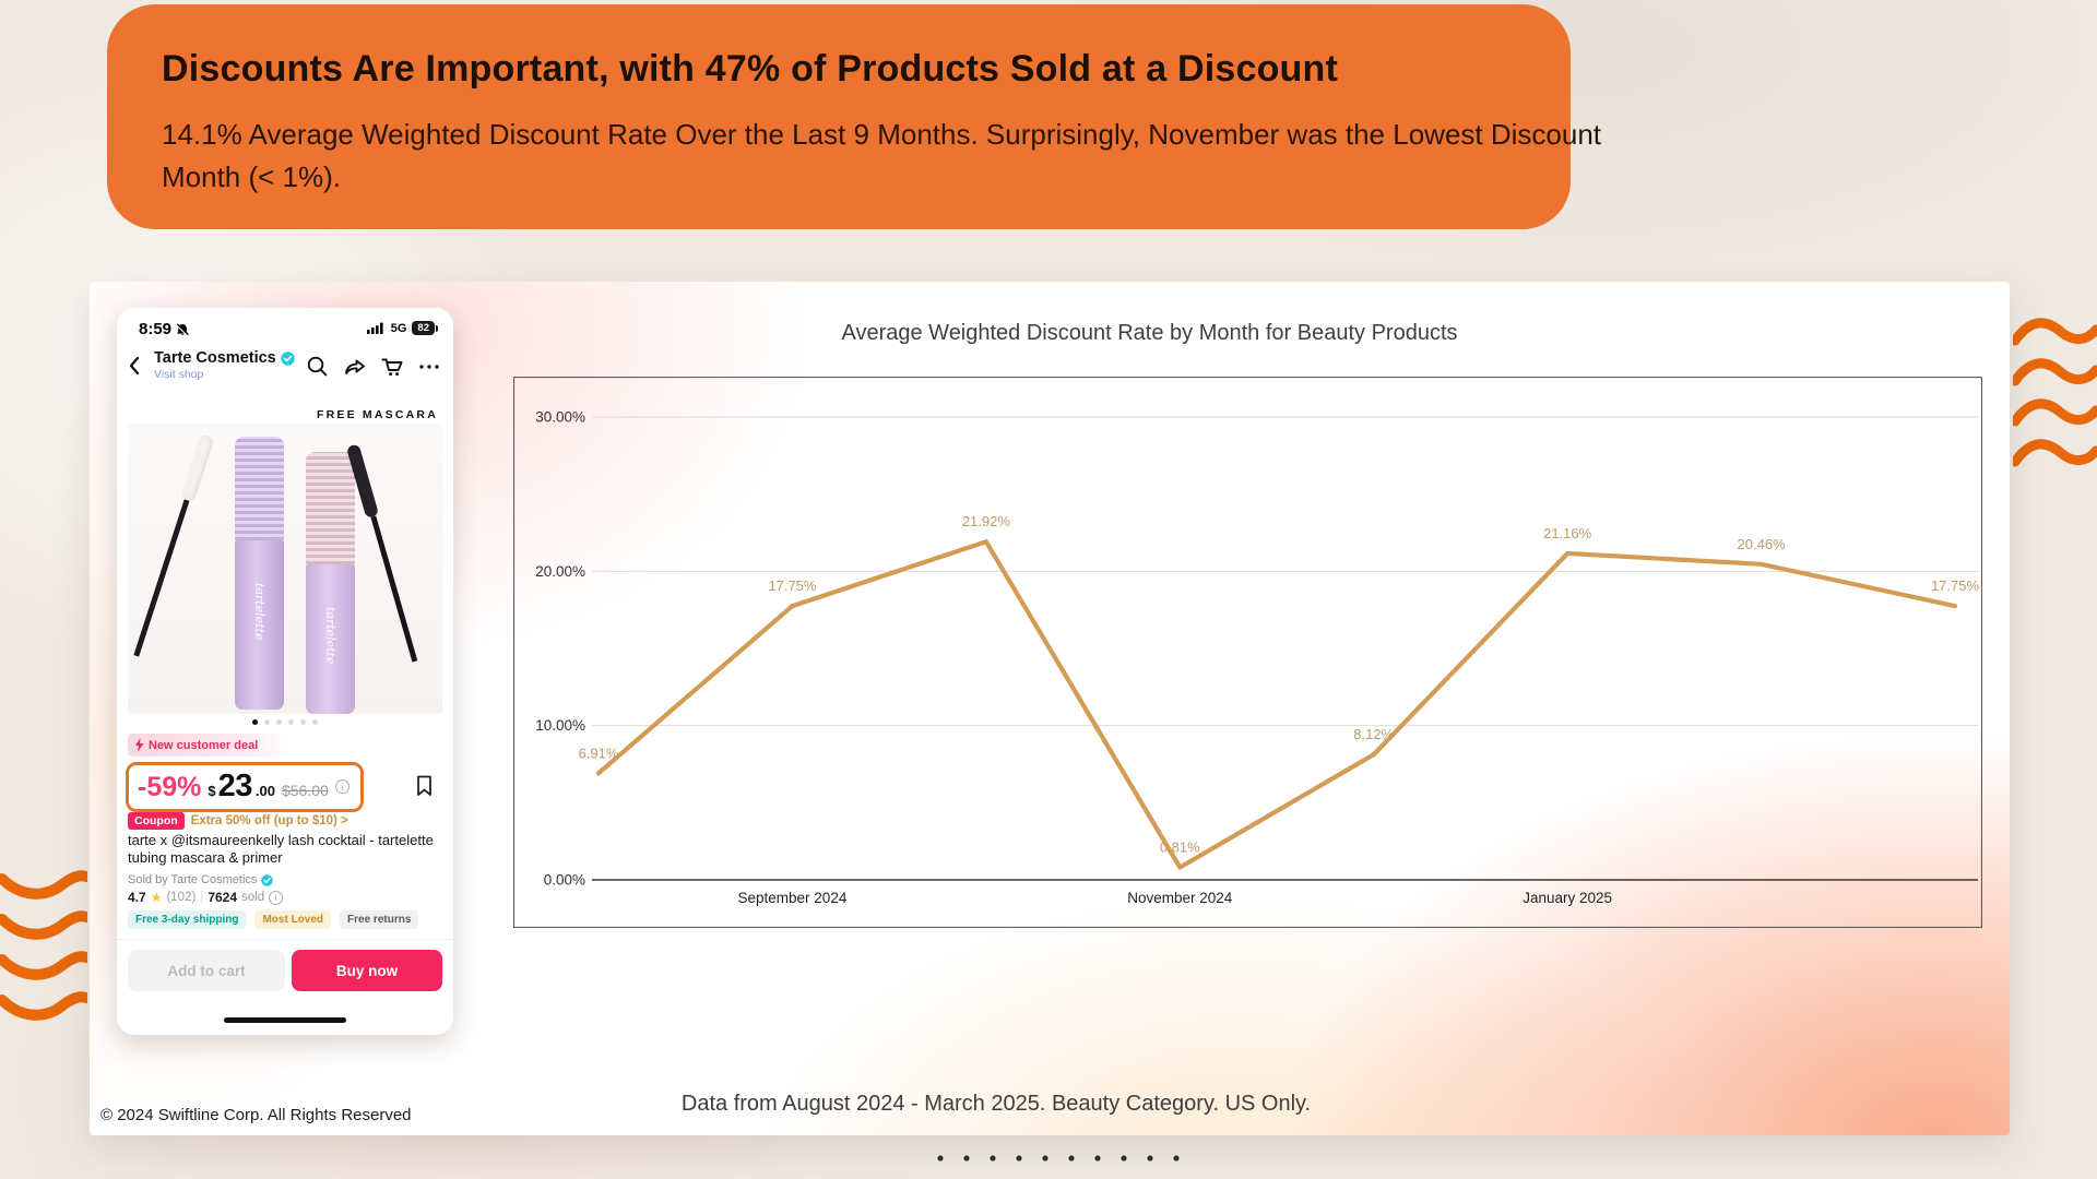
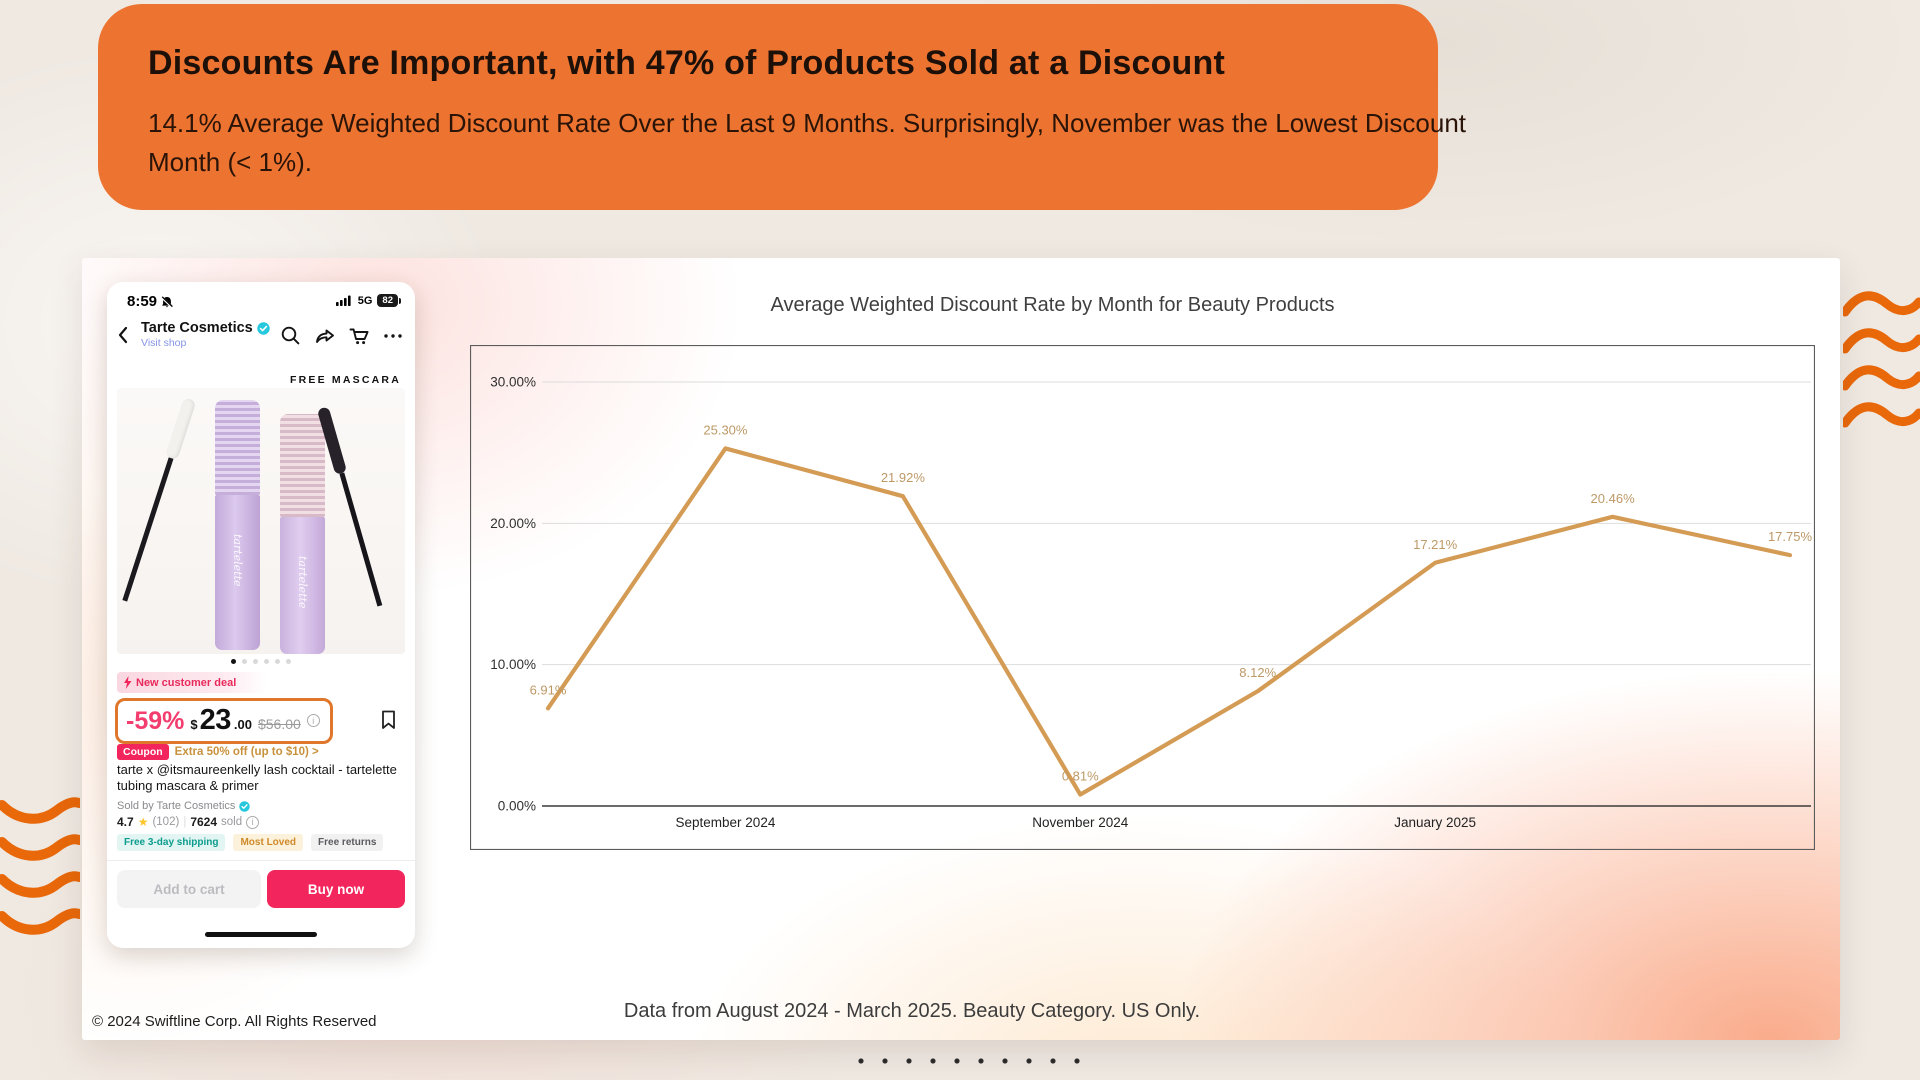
September 2024: 17.75% -> 25.30%
January 2025: 21.16% -> 17.21%
